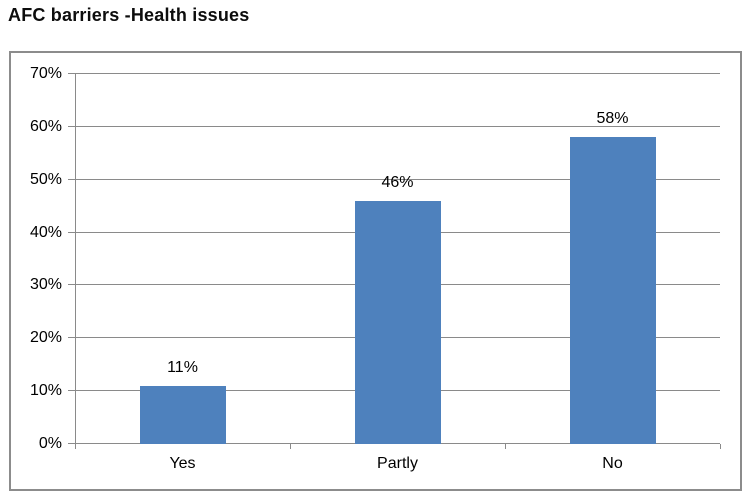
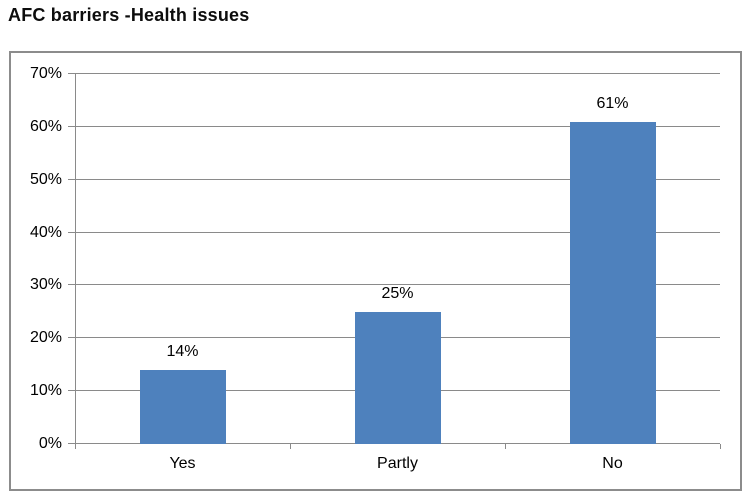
Yes: 11% -> 14%
Partly: 46% -> 25%
No: 58% -> 61%
